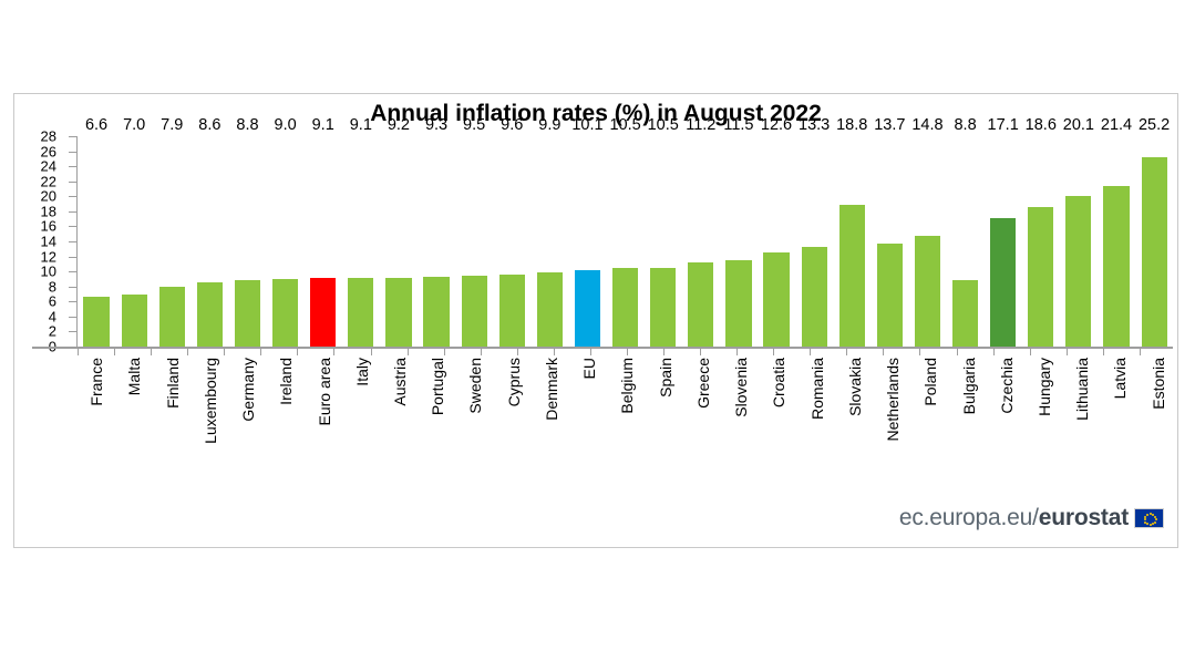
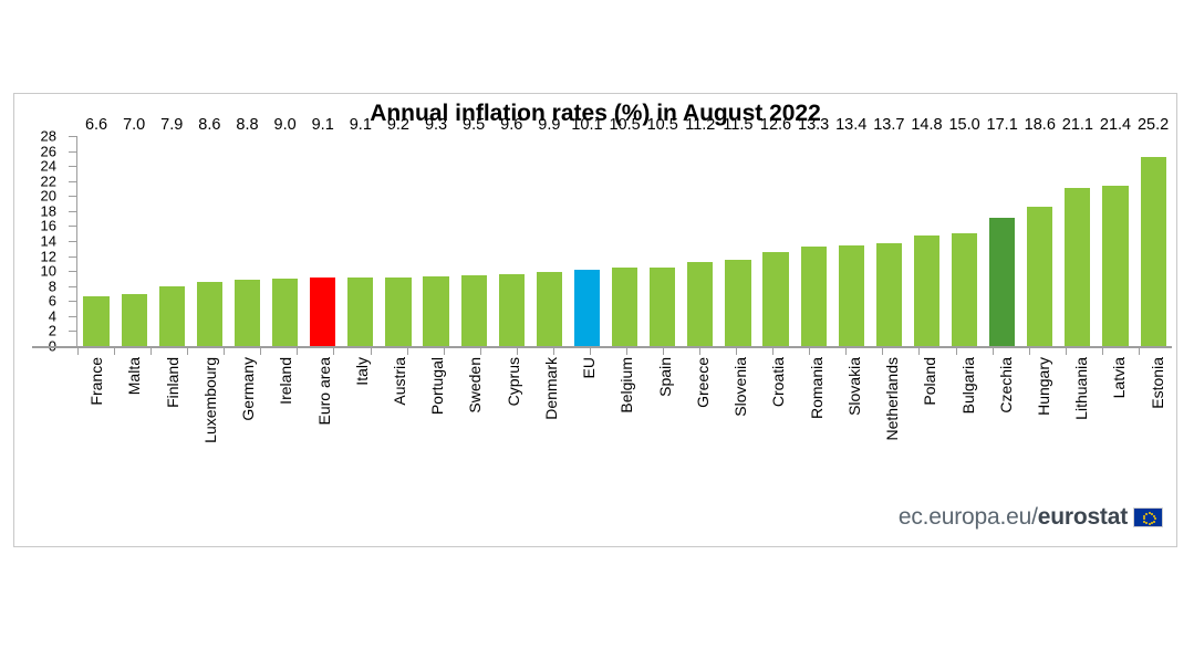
Slovakia: 18.8 -> 13.4
Bulgaria: 8.8 -> 15.0
Lithuania: 20.1 -> 21.1
